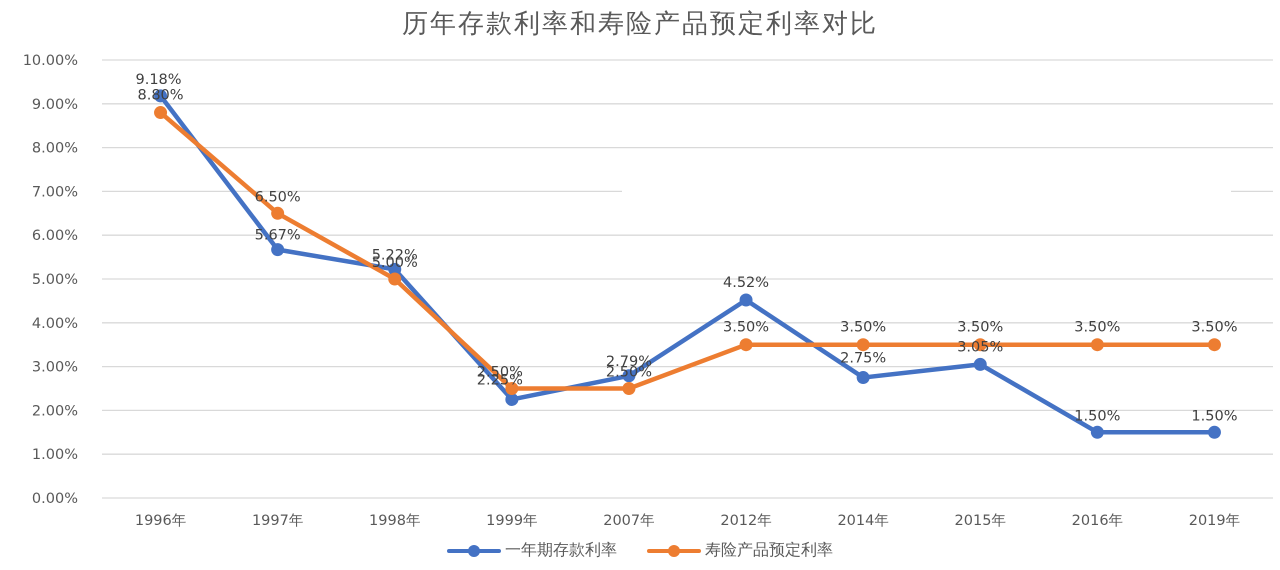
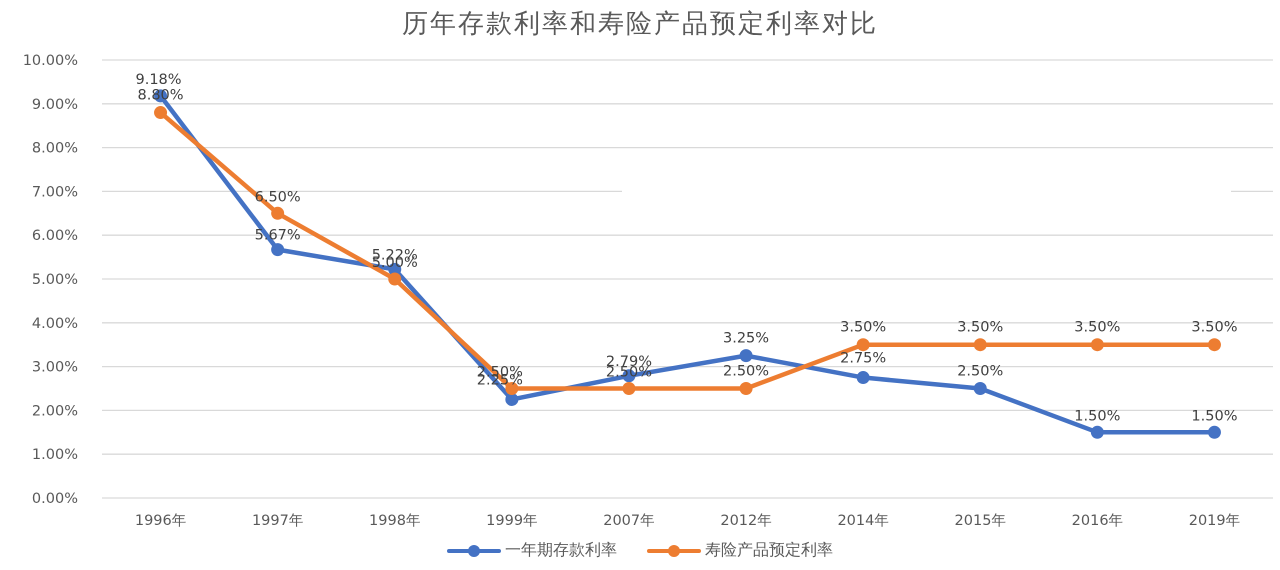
一年期存款利率/2012年: 4.52% -> 3.25%
寿险产品预定利率/2012年: 3.50% -> 2.50%
一年期存款利率/2015年: 3.05% -> 2.50%
